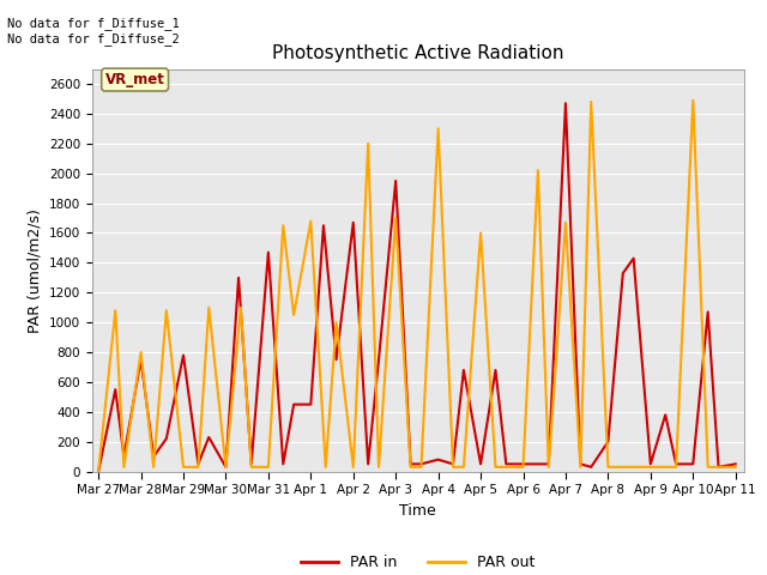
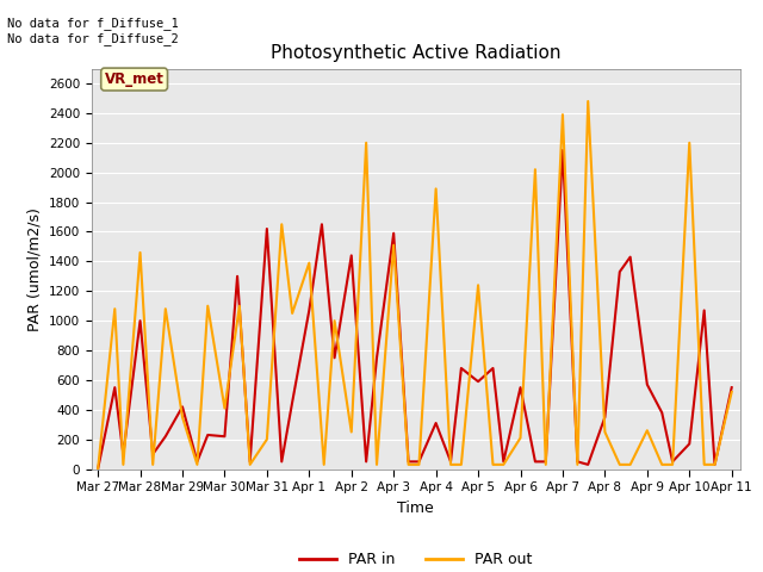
PAR in/Mar 28: 750 -> 1000
PAR out/Mar 28: 800 -> 1460
PAR in/Mar 29: 780 -> 420
PAR out/Mar 29: 30 -> 350
PAR in/Mar 30: 30 -> 220
PAR out/Mar 30: 30 -> 410
PAR in/Mar 31: 1470 -> 1620
PAR out/Mar 31: 30 -> 200
PAR in/Apr 1: 450 -> 1070
PAR out/Apr 1: 1680 -> 1390
PAR in/Apr 2: 1670 -> 1440
PAR out/Apr 2: 30 -> 250
PAR in/Apr 3: 1950 -> 1590
PAR out/Apr 3: 1700 -> 1510
PAR in/Apr 4: 80 -> 310
PAR out/Apr 4: 2300 -> 1890
PAR in/Apr 5: 50 -> 590
PAR out/Apr 5: 1600 -> 1240
PAR in/Apr 6: 50 -> 550
PAR out/Apr 6: 30 -> 210
PAR in/Apr 7: 2470 -> 2150
PAR out/Apr 7: 1670 -> 2390
PAR in/Apr 8: 200 -> 350
PAR out/Apr 8: 30 -> 250
PAR in/Apr 9: 50 -> 570
PAR out/Apr 9: 30 -> 260
PAR in/Apr 10: 50 -> 170
PAR out/Apr 10: 2490 -> 2200
PAR in/Apr 11: 50 -> 550
PAR out/Apr 11: 30 -> 520
